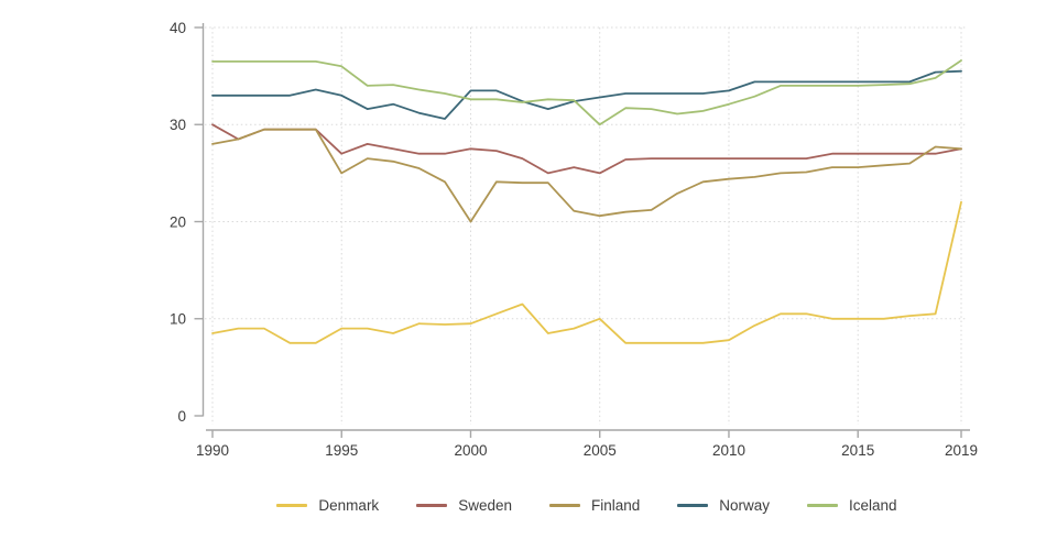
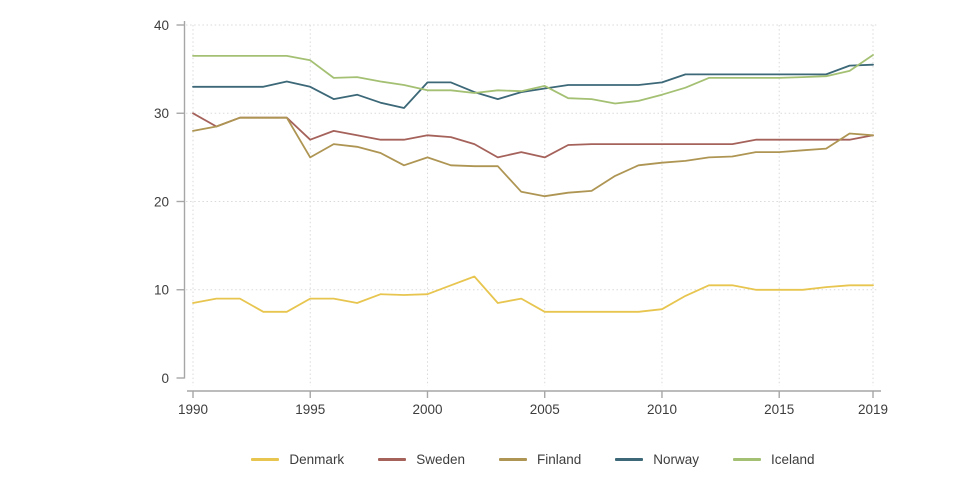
Finland/2000: 20 -> 25
Denmark/2005: 10 -> 8
Iceland/2005: 30 -> 33
Denmark/2019: 22 -> 10
